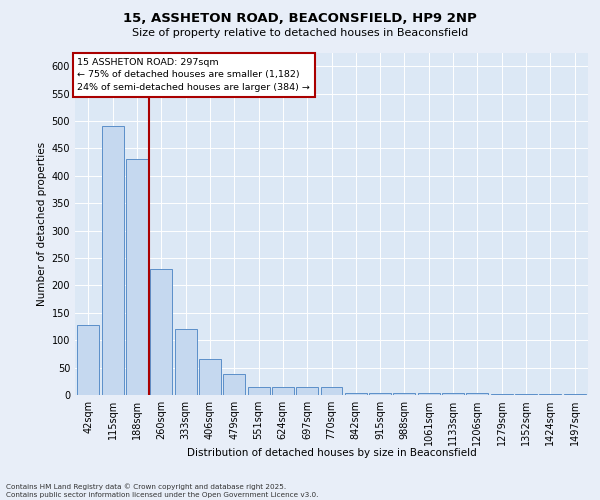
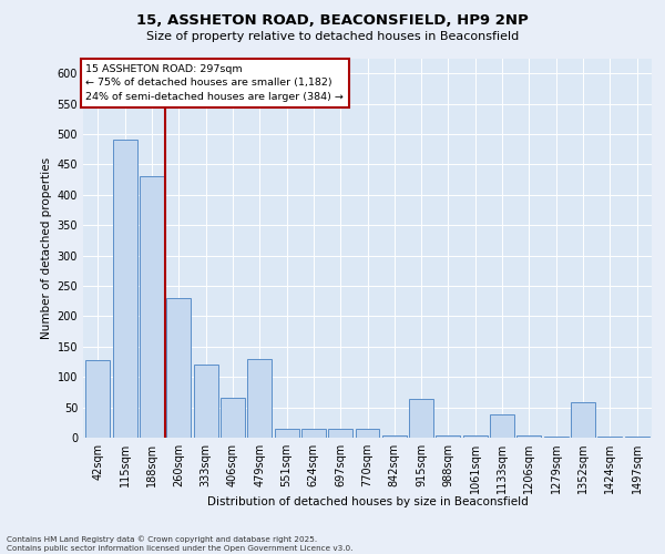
479sqm: 38 -> 130
915sqm: 4 -> 64
1133sqm: 4 -> 38
1352sqm: 1 -> 58
